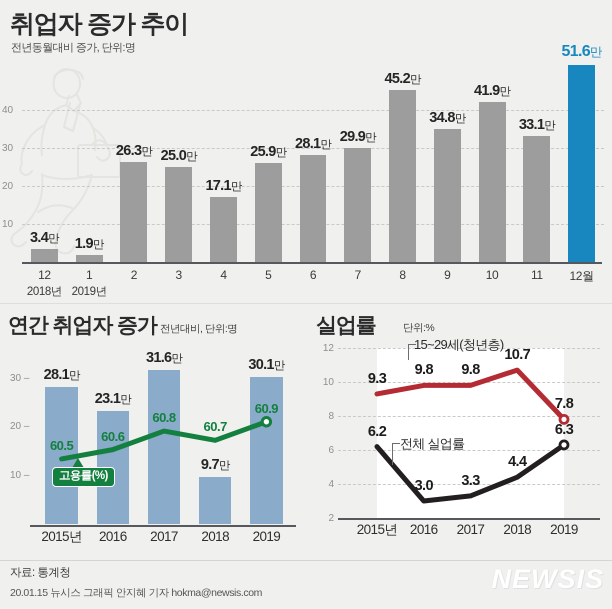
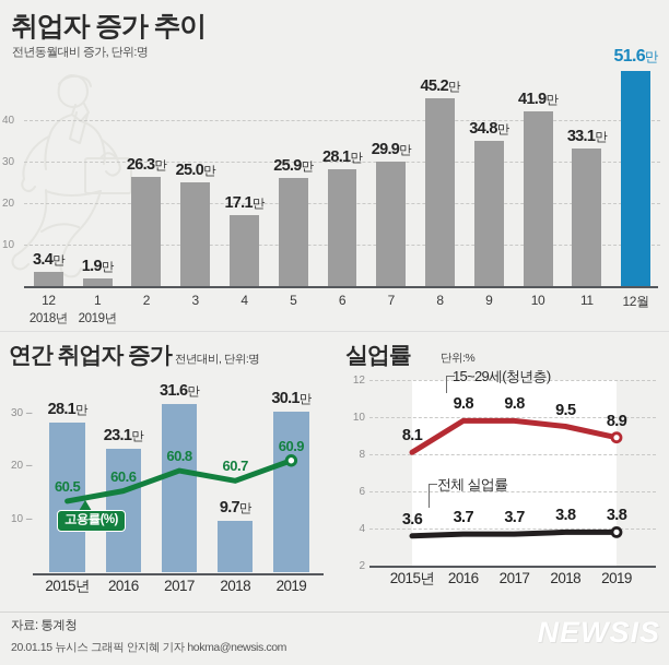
실업률/15~29세(청년층)/2015년: 9.3 -> 8.1
실업률/전체 실업률/2015년: 6.2 -> 3.6
실업률/전체 실업률/2016: 3.0 -> 3.7
실업률/전체 실업률/2017: 3.3 -> 3.7
실업률/15~29세(청년층)/2018: 10.7 -> 9.5
실업률/전체 실업률/2018: 4.4 -> 3.8
실업률/15~29세(청년층)/2019: 7.8 -> 8.9
실업률/전체 실업률/2019: 6.3 -> 3.8
